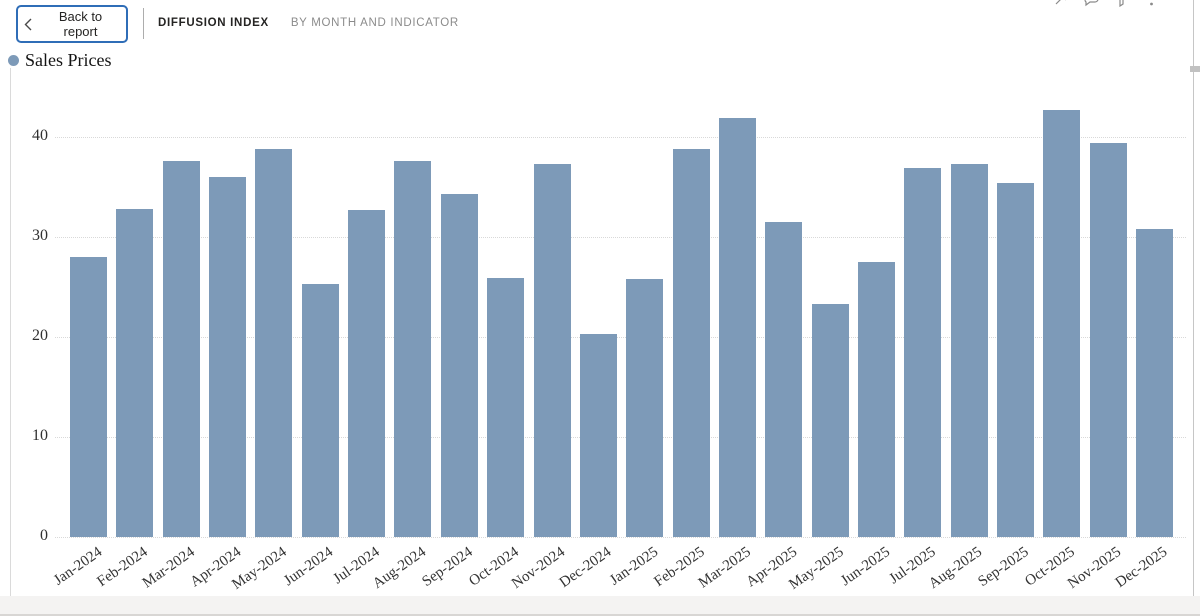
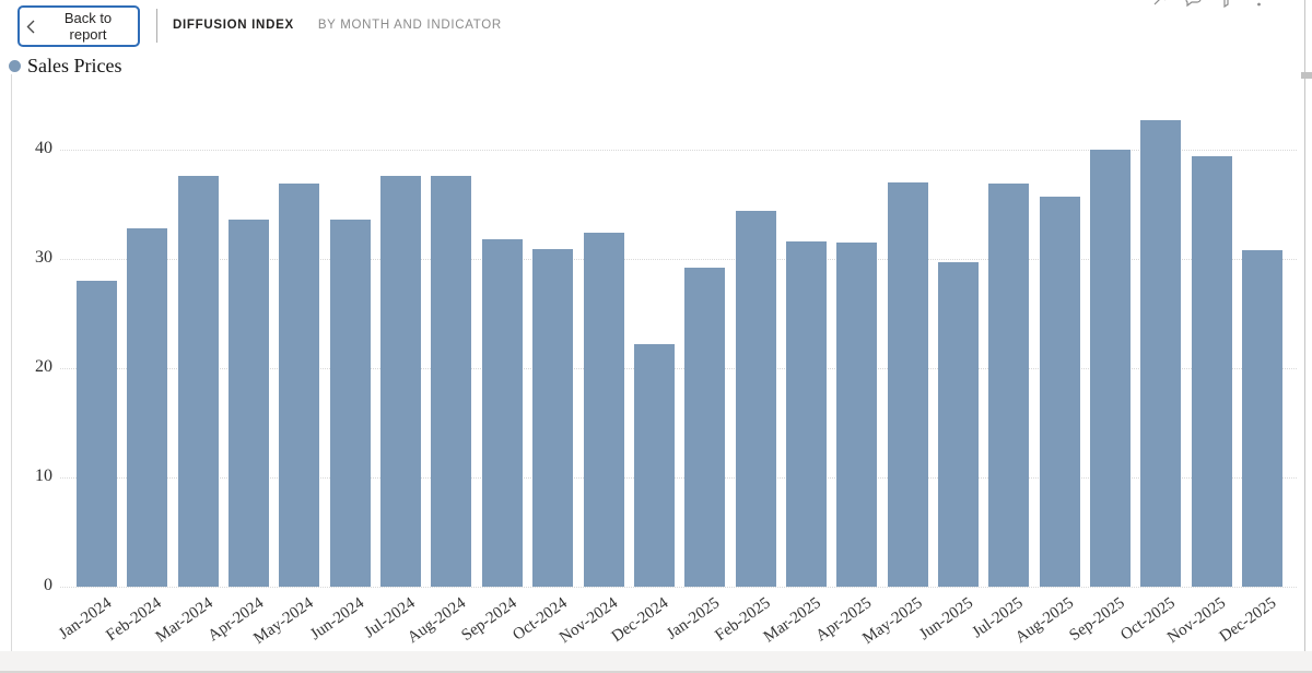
Apr-2024: 36.0 -> 33.6
May-2024: 38.8 -> 36.9
Jun-2024: 25.3 -> 33.6
Jul-2024: 32.7 -> 37.6
Sep-2024: 34.3 -> 31.8
Oct-2024: 25.9 -> 30.9
Nov-2024: 37.3 -> 32.4
Dec-2024: 20.3 -> 22.2
Jan-2025: 25.8 -> 29.2
Feb-2025: 38.8 -> 34.4
Mar-2025: 41.9 -> 31.6
May-2025: 23.3 -> 37.0
Jun-2025: 27.5 -> 29.7
Aug-2025: 37.3 -> 35.7
Sep-2025: 35.4 -> 40.0
